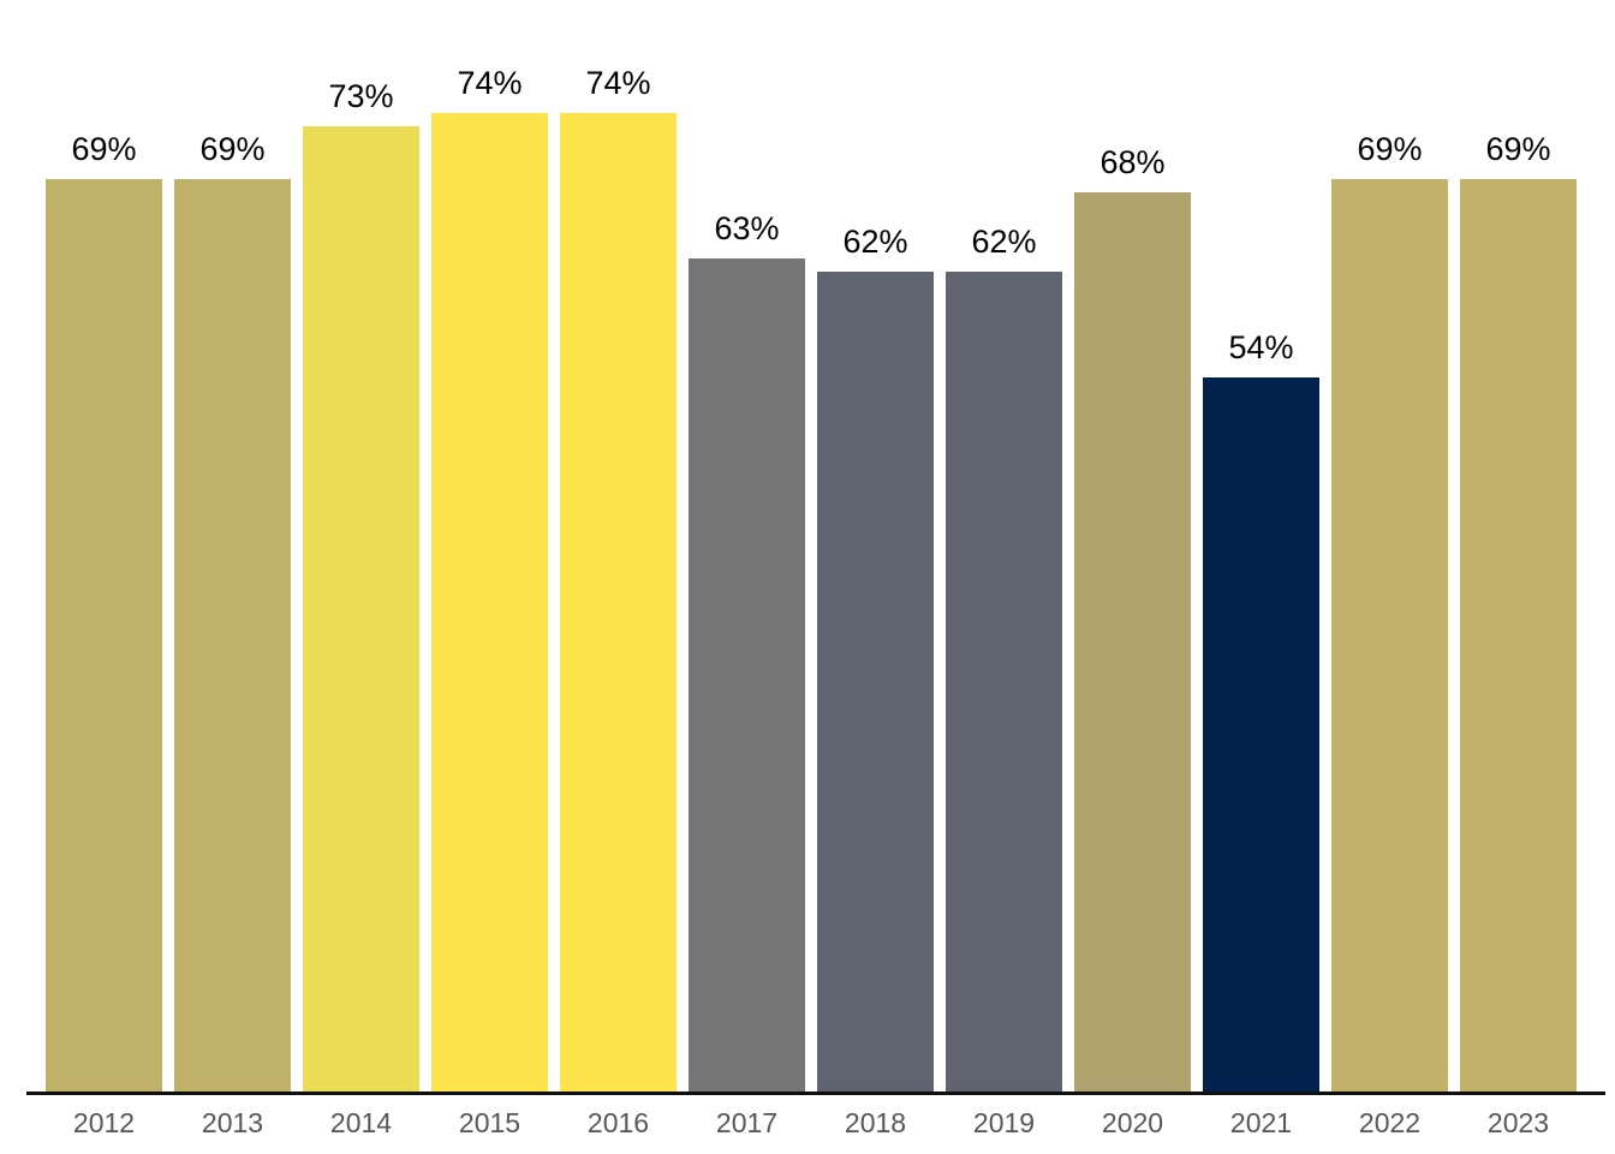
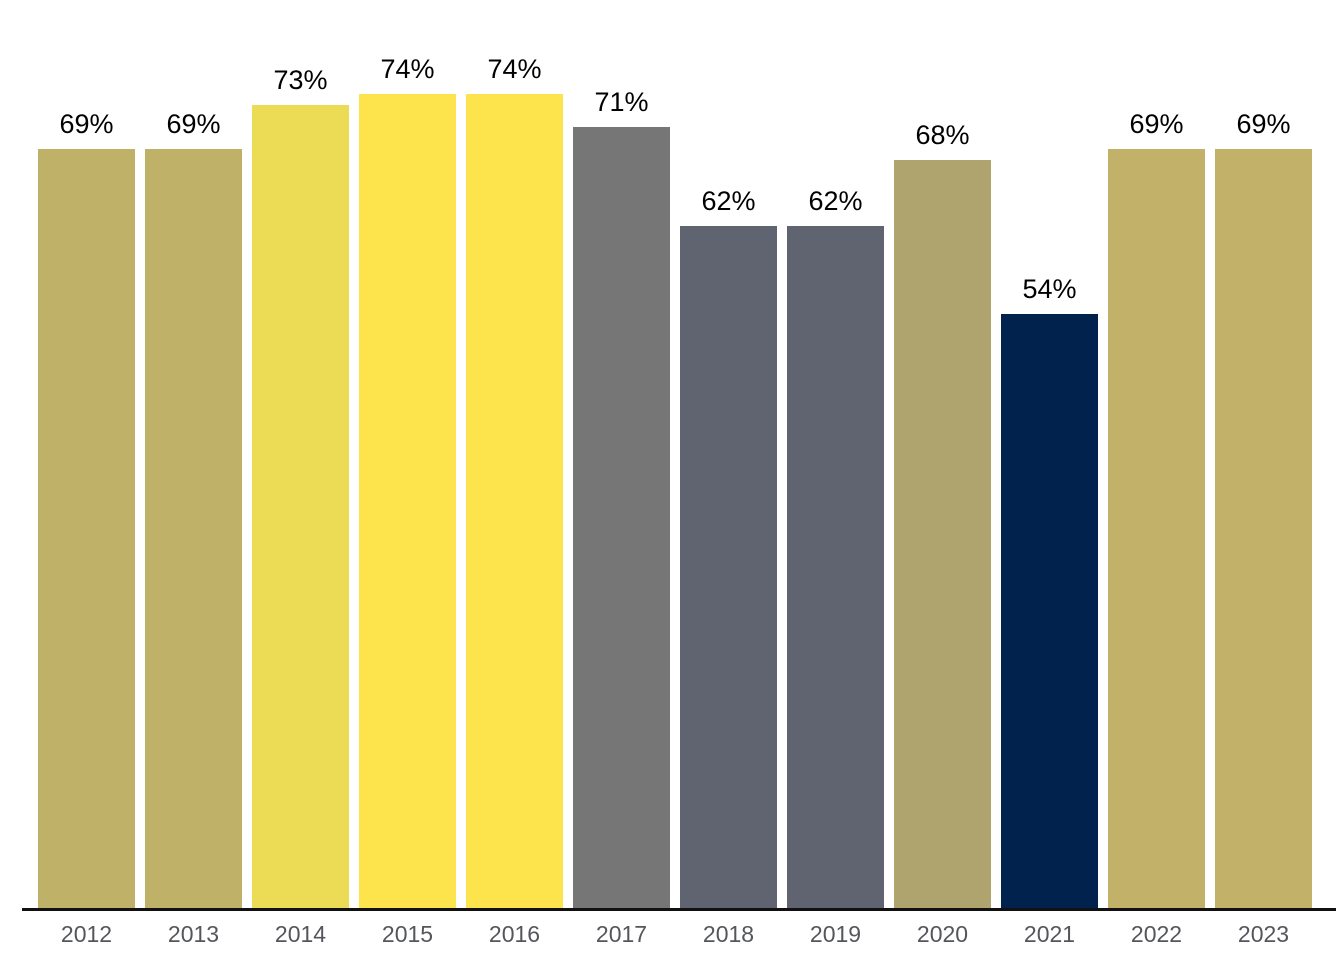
2017: 63% -> 71%
